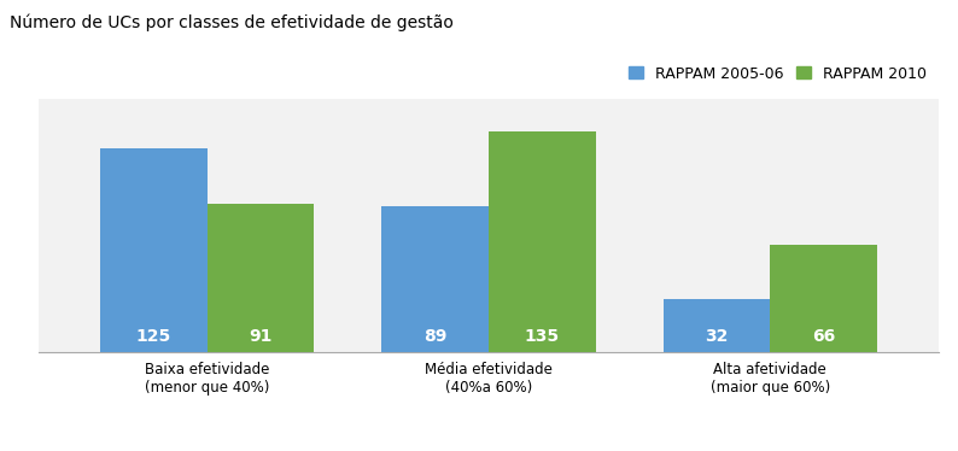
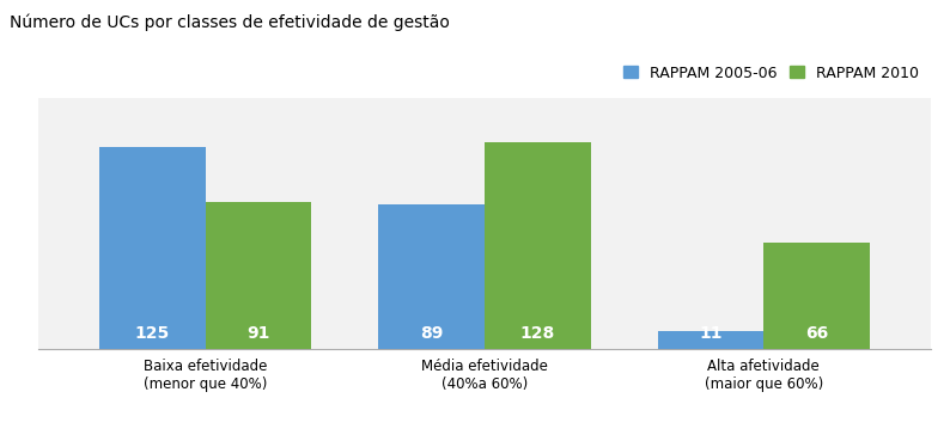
RAPPAM 2010/Média efetividade (40%a 60%): 135 -> 128
RAPPAM 2005-06/Alta afetividade (maior que 60%): 32 -> 11
